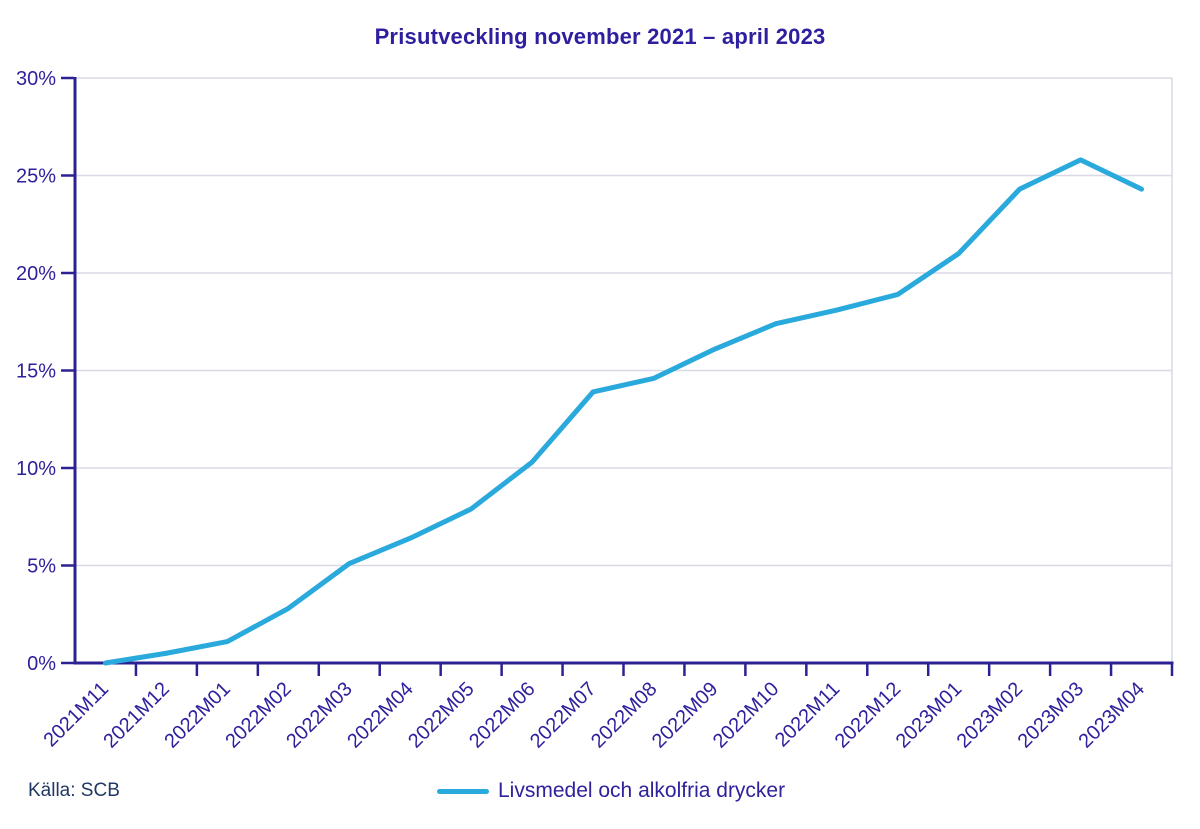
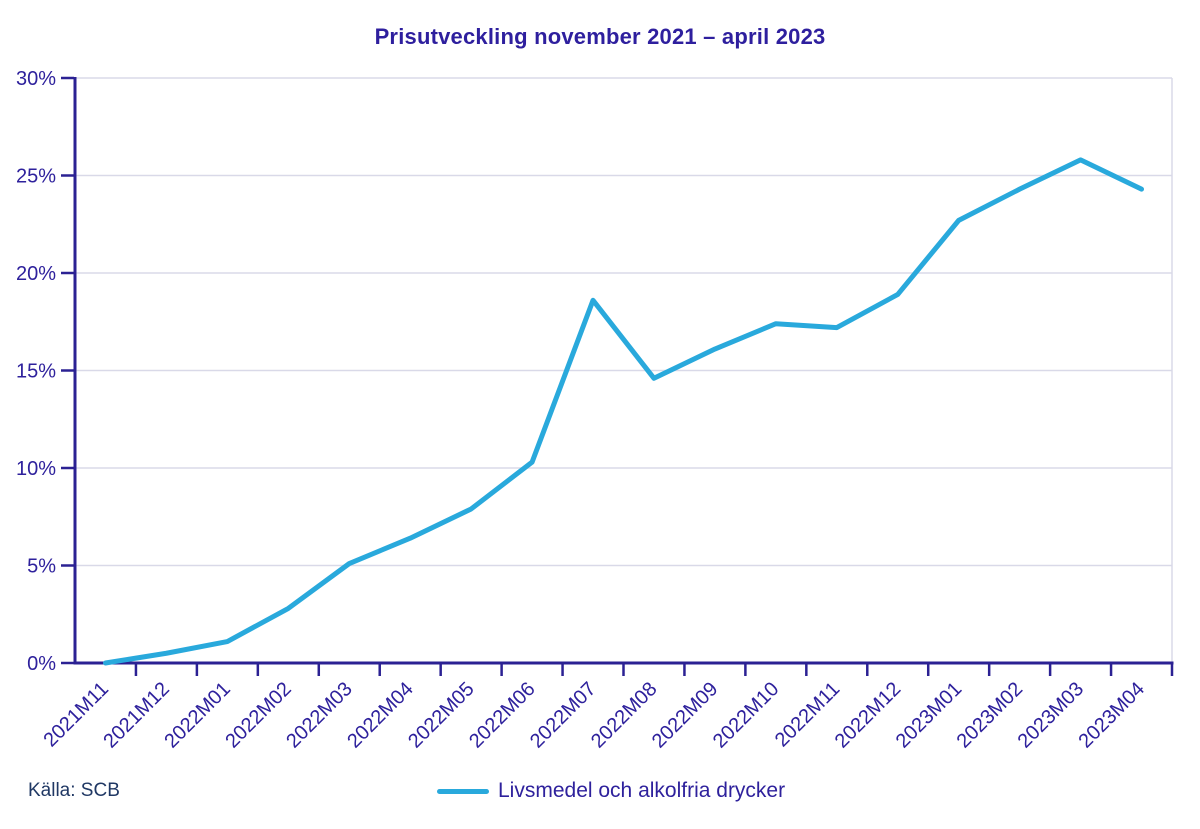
2022M07: 13.9% -> 18.6%
2022M11: 18.1% -> 17.2%
2023M01: 21.0% -> 22.7%
